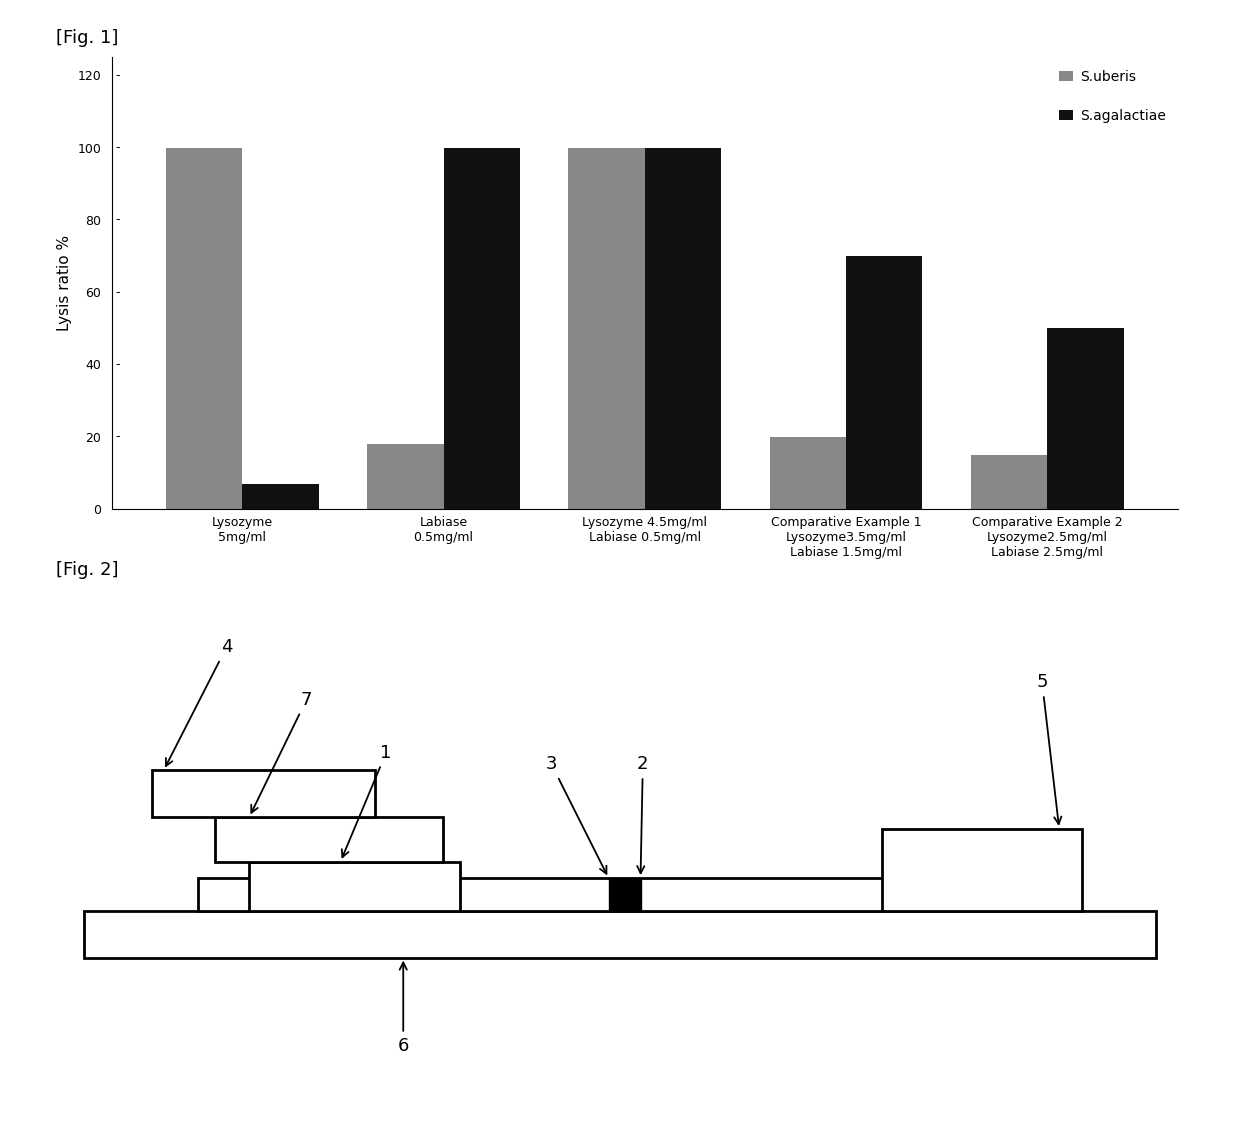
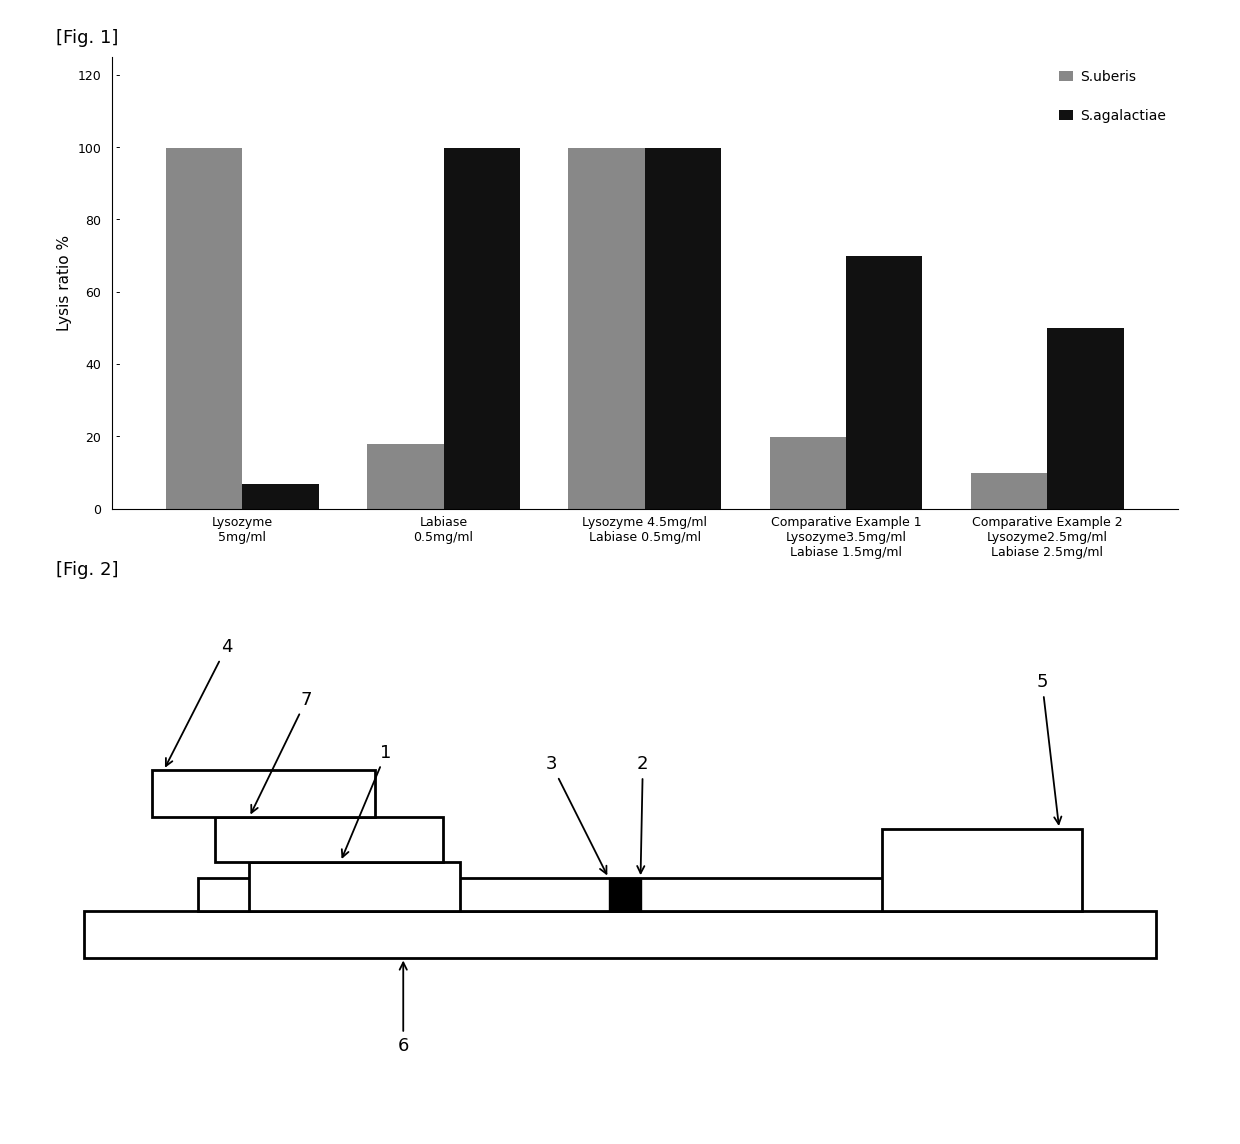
S.uberis/Comparative Example 2 Lysozyme2.5mg/ml Labiase 2.5mg/ml: 15 -> 10
